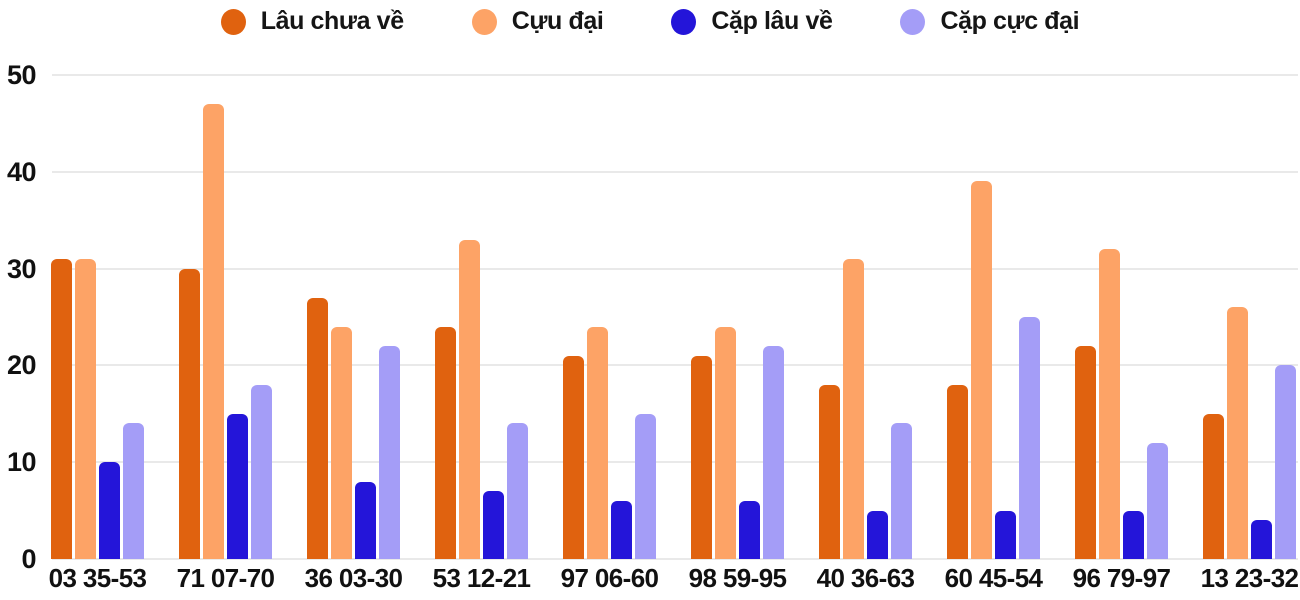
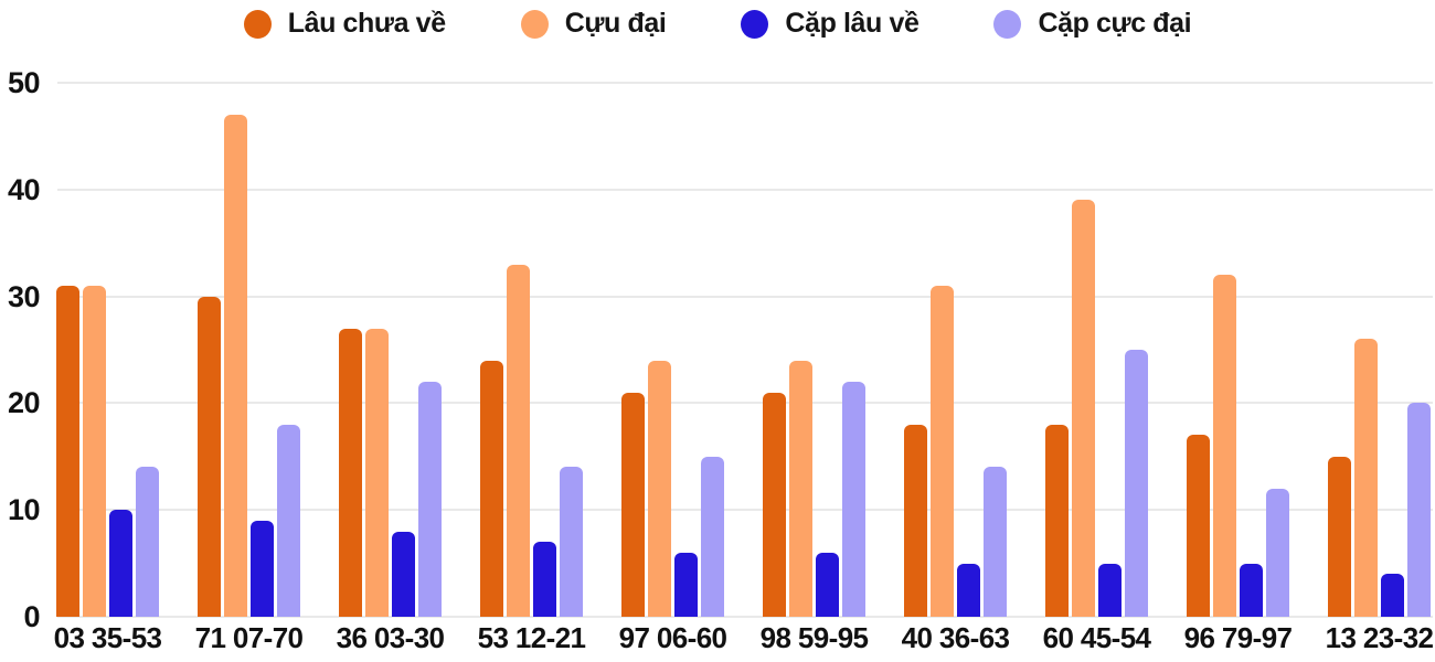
Cặp lâu về/71 07-70: 15 -> 9
Cựu đại/36 03-30: 24 -> 27
Lâu chưa về/96 79-97: 22 -> 17
